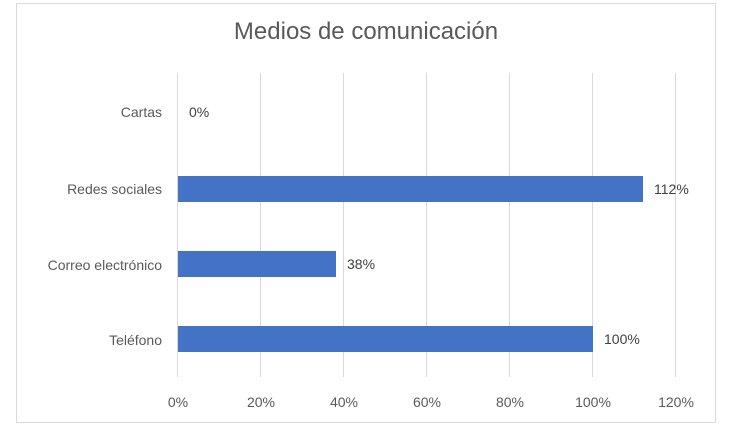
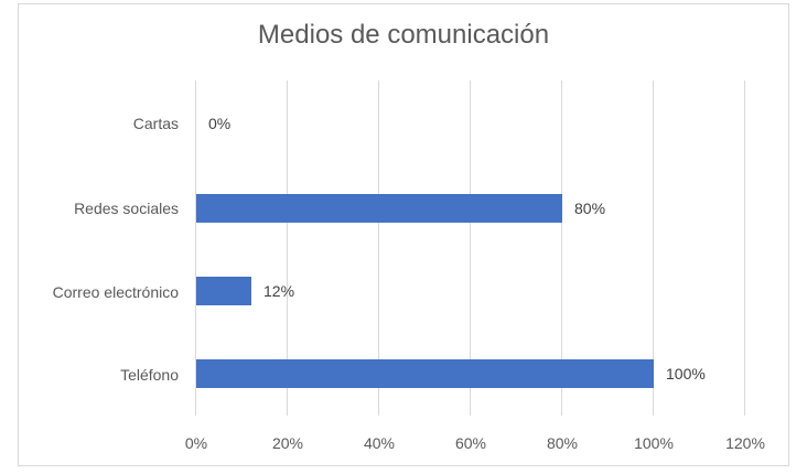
Redes sociales: 112% -> 80%
Correo electrónico: 38% -> 12%
